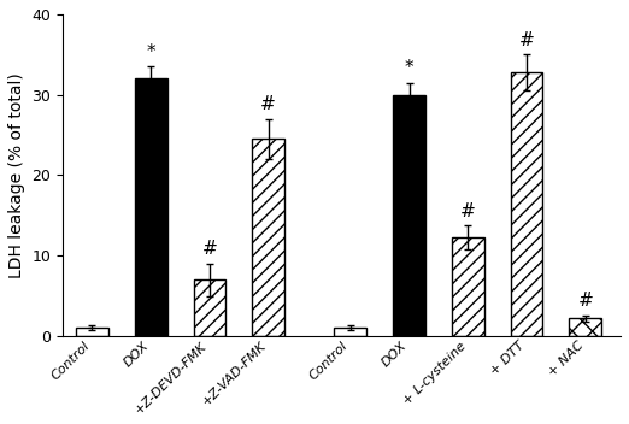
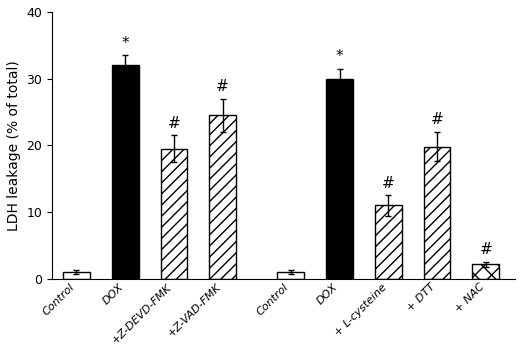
+Z-DEVD-FMK: 7.0 -> 19.5
+ L-cysteine: 12.2 -> 11.0
+ DTT: 32.8 -> 19.8
